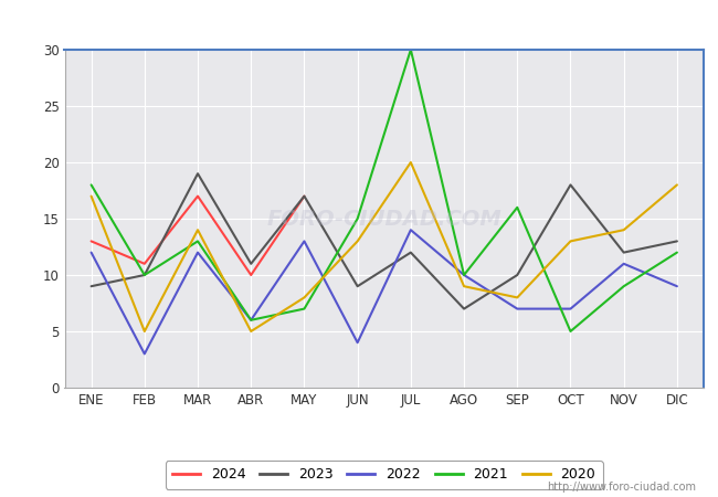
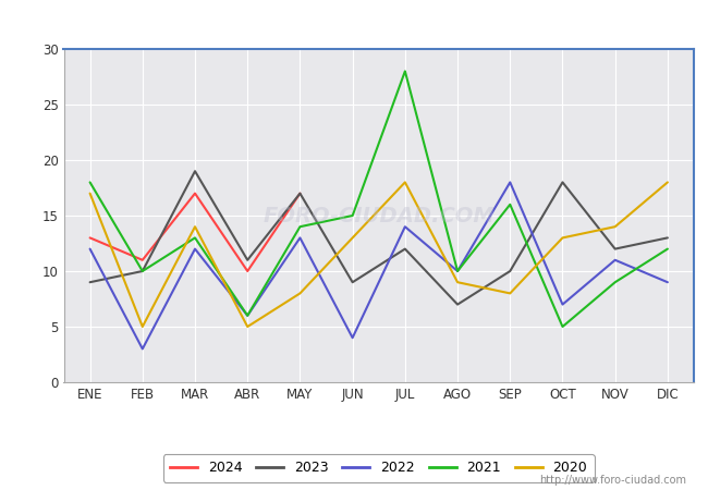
2021/MAY: 7 -> 14
2021/JUL: 30 -> 28
2020/JUL: 20 -> 18
2022/SEP: 7 -> 18
